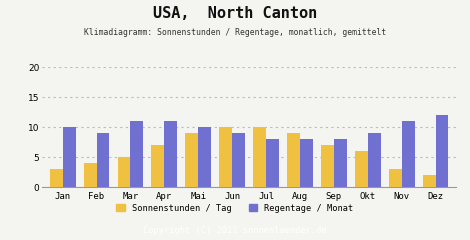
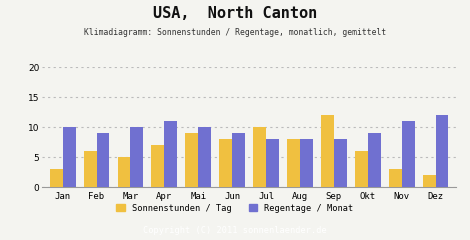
Sonnenstunden / Tag/Feb: 4 -> 6
Regentage / Monat/Mar: 11 -> 10
Sonnenstunden / Tag/Jun: 10 -> 8
Sonnenstunden / Tag/Aug: 9 -> 8
Sonnenstunden / Tag/Sep: 7 -> 12
